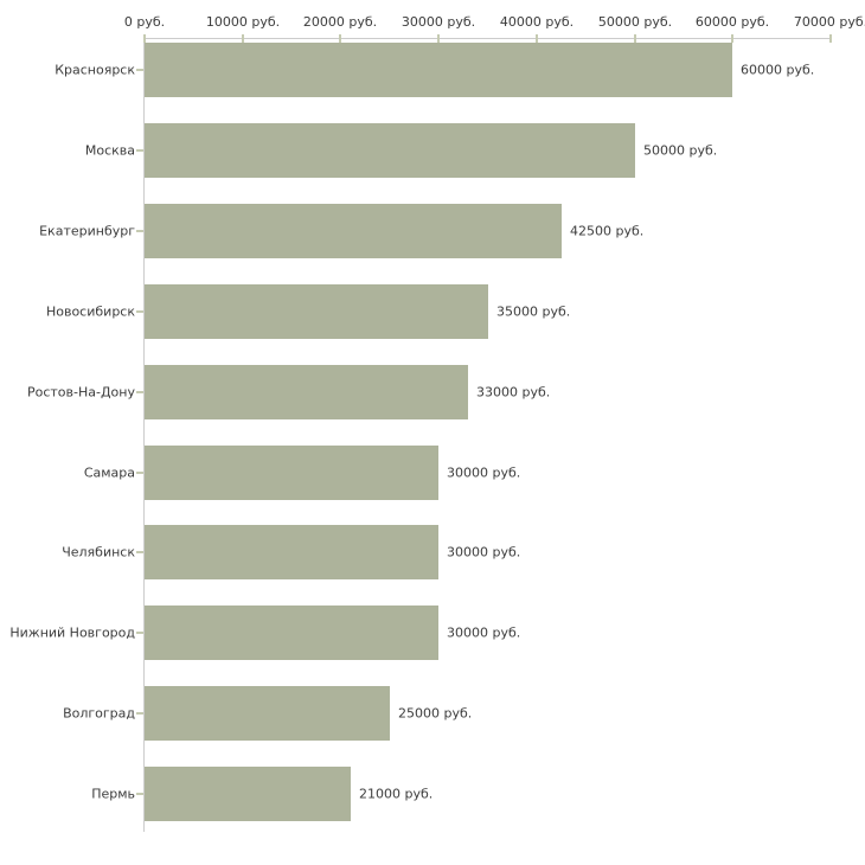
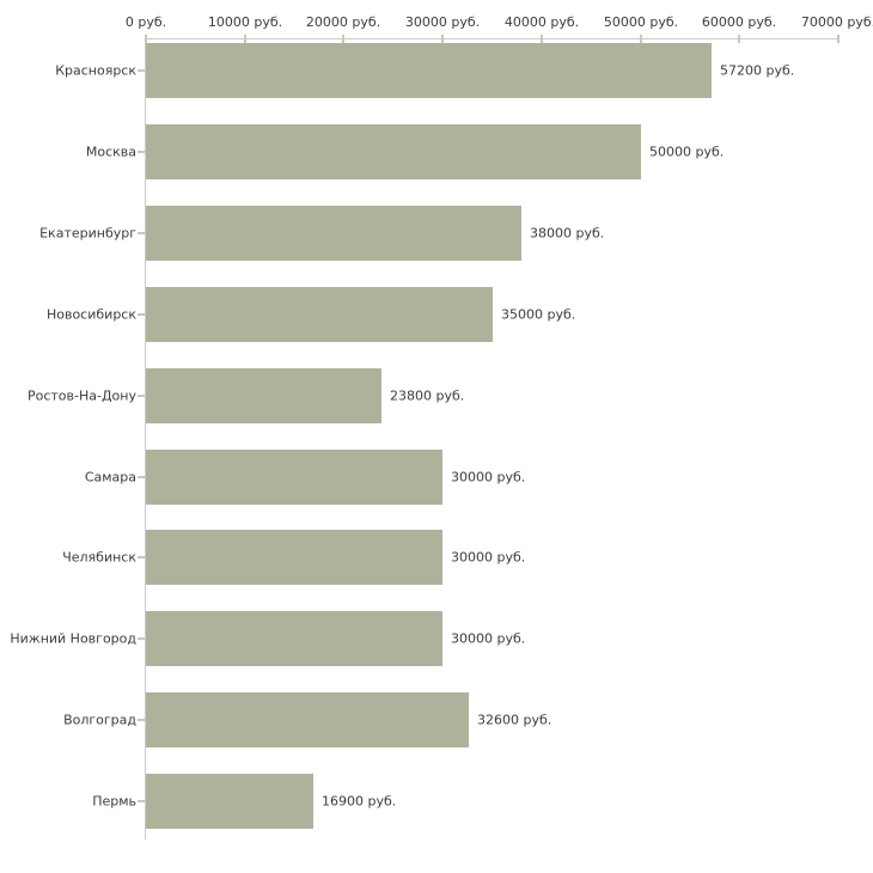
Красноярск: 60000 -> 57200
Екатеринбург: 42500 -> 38000
Ростов-На-Дону: 33000 -> 23800
Волгоград: 25000 -> 32600
Пермь: 21000 -> 16900
